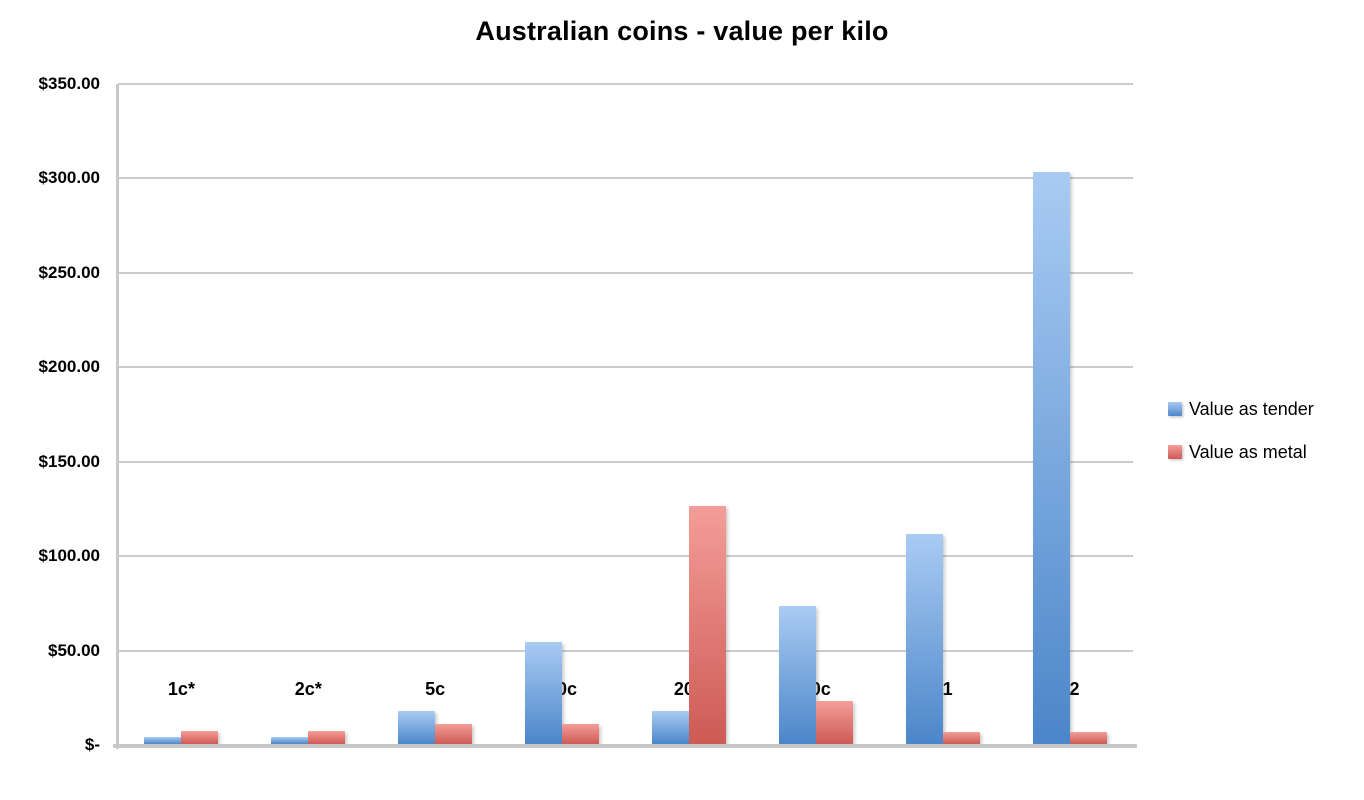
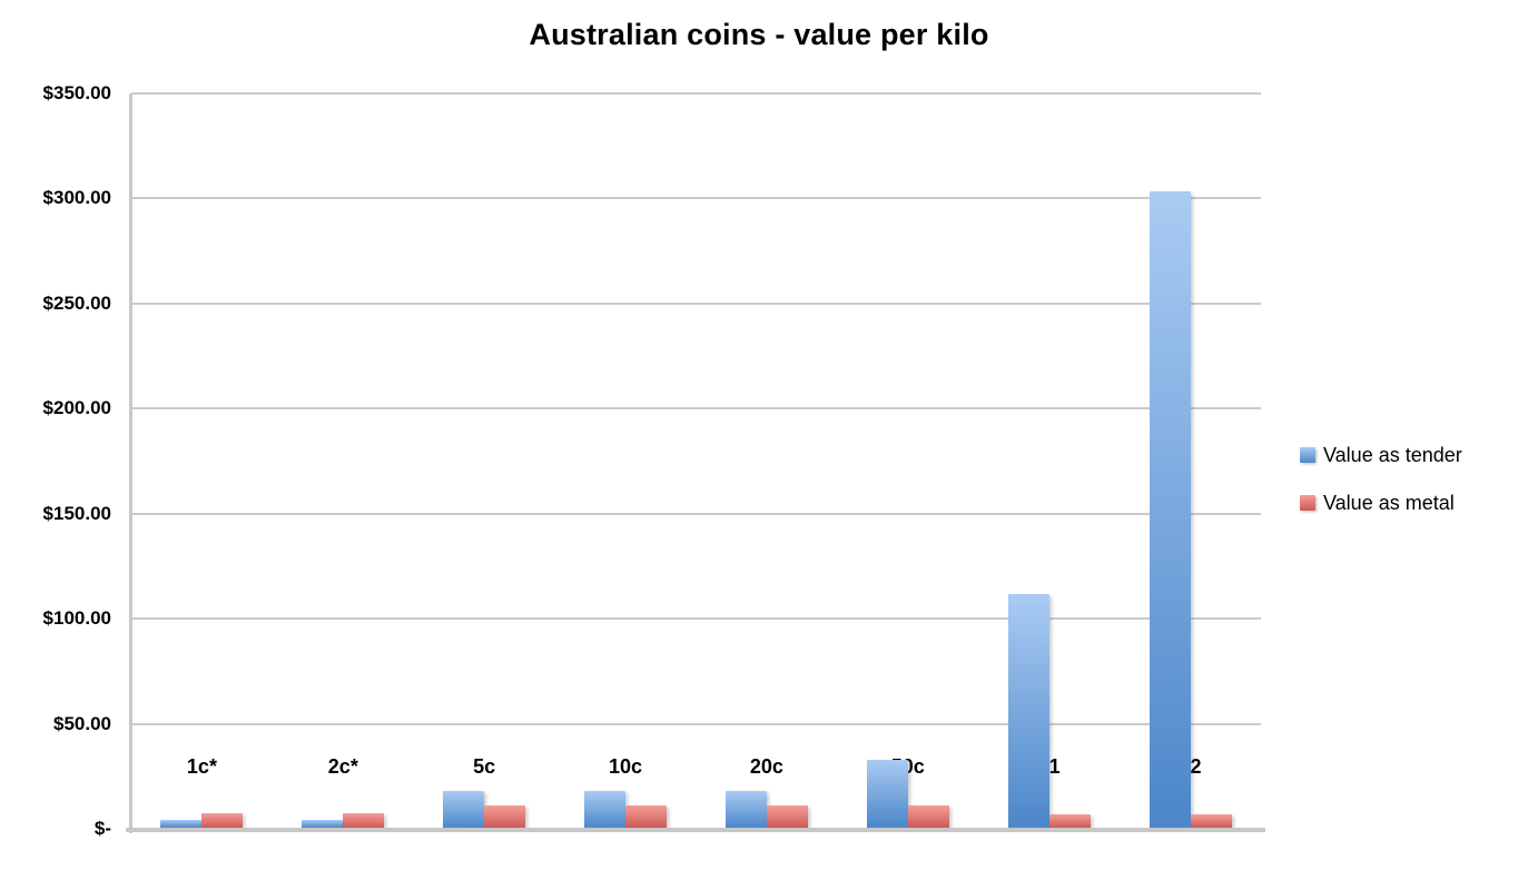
Value as tender/10c: $54 -> $18
Value as metal/20c: $126 -> $10
Value as tender/50c: $73 -> $32
Value as metal/50c: $23 -> $10
